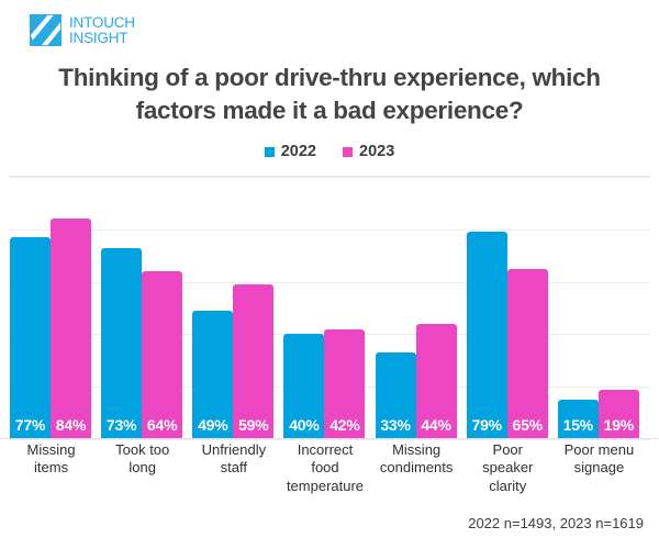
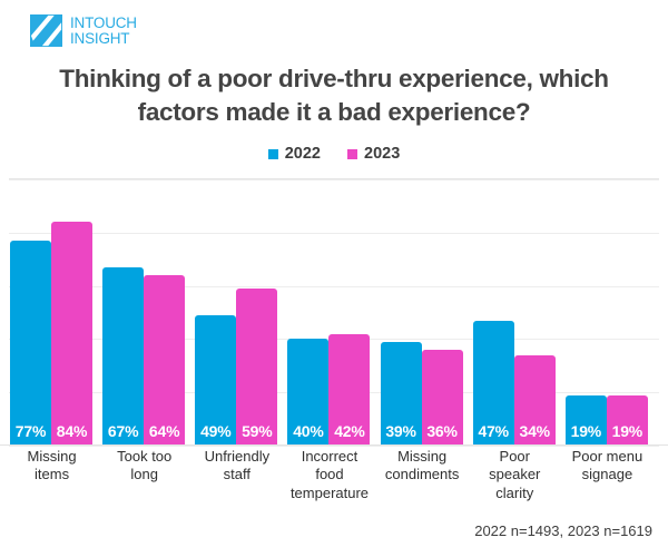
2022/Took too long: 73% -> 67%
2022/Missing condiments: 33% -> 39%
2023/Missing condiments: 44% -> 36%
2022/Poor speaker clarity: 79% -> 47%
2023/Poor speaker clarity: 65% -> 34%
2022/Poor menu signage: 15% -> 19%
